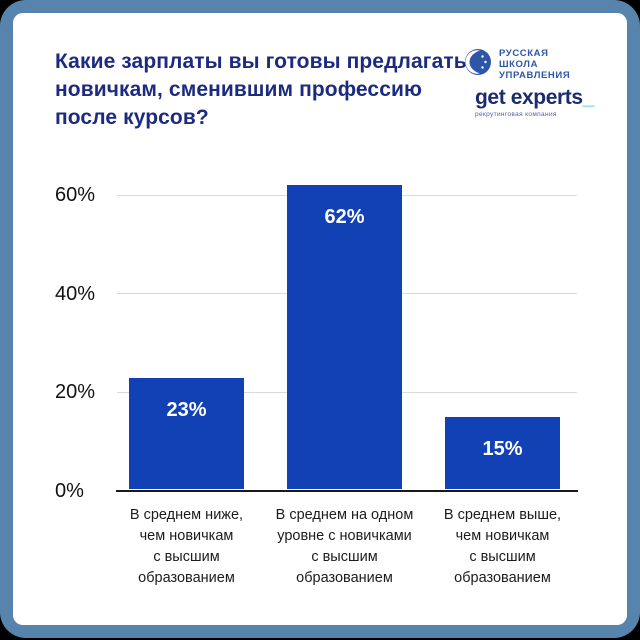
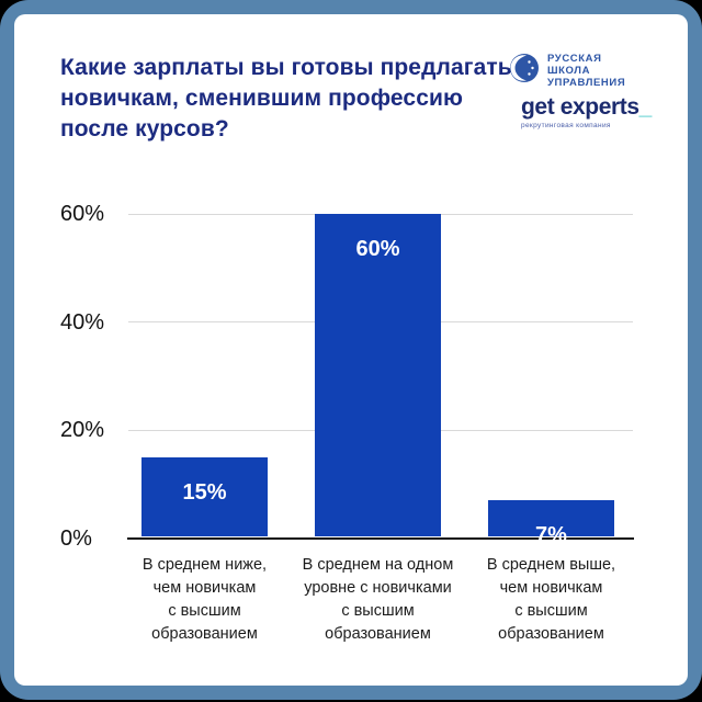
В среднем ниже, чем новичкам с высшим образованием: 23% -> 15%
В среднем на одном уровне с новичками с высшим образованием: 62% -> 60%
В среднем выше, чем новичкам с высшим образованием: 15% -> 7%
